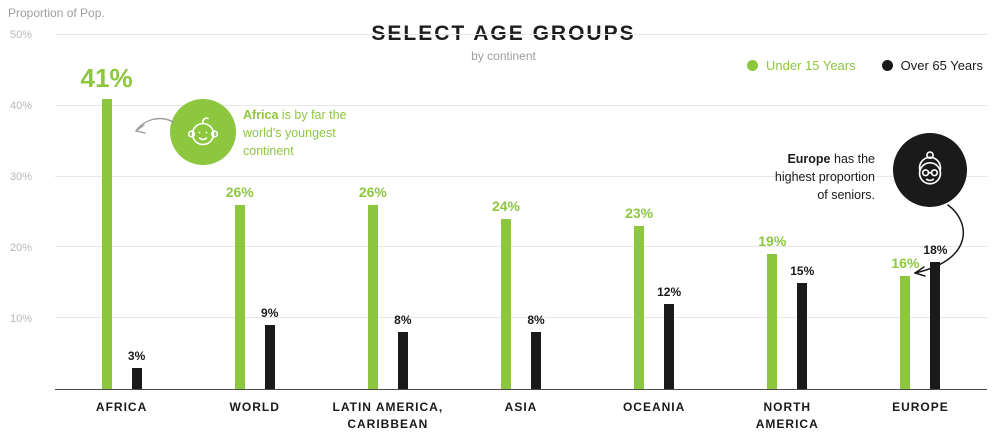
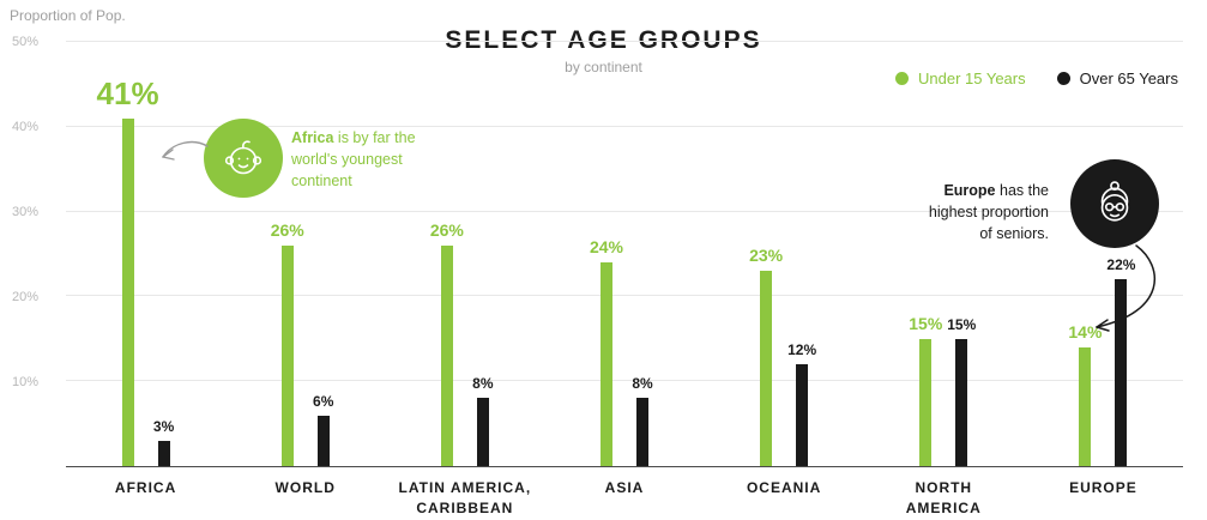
Over 65 Years/WORLD: 9% -> 6%
Under 15 Years/NORTH AMERICA: 19% -> 15%
Under 15 Years/EUROPE: 16% -> 14%
Over 65 Years/EUROPE: 18% -> 22%
